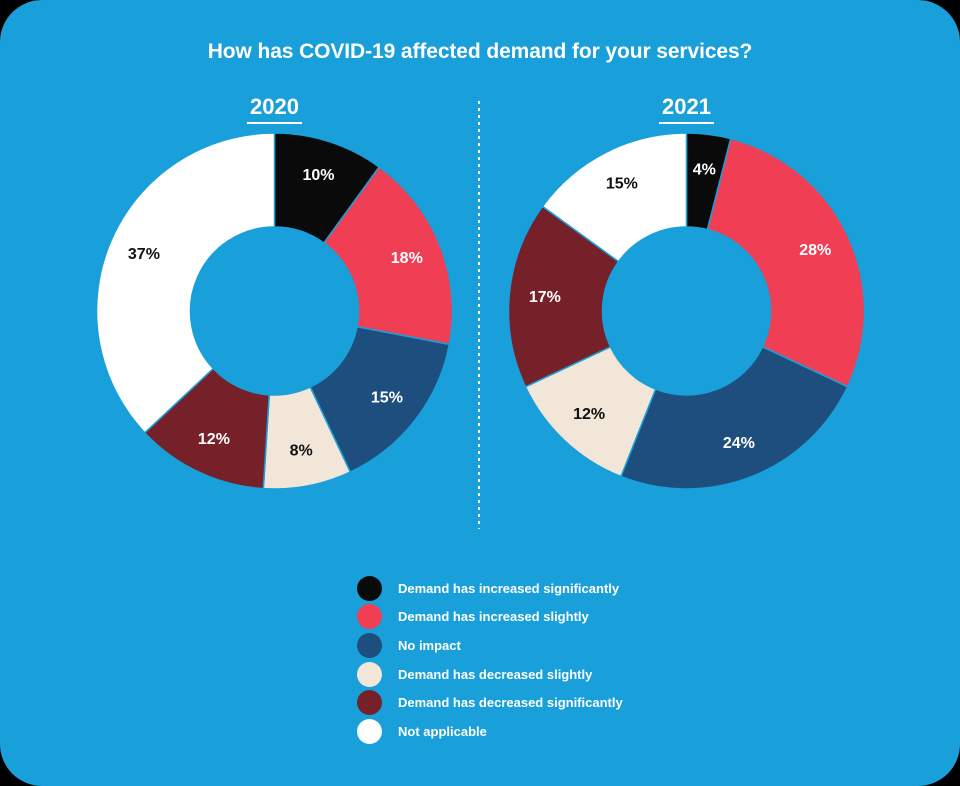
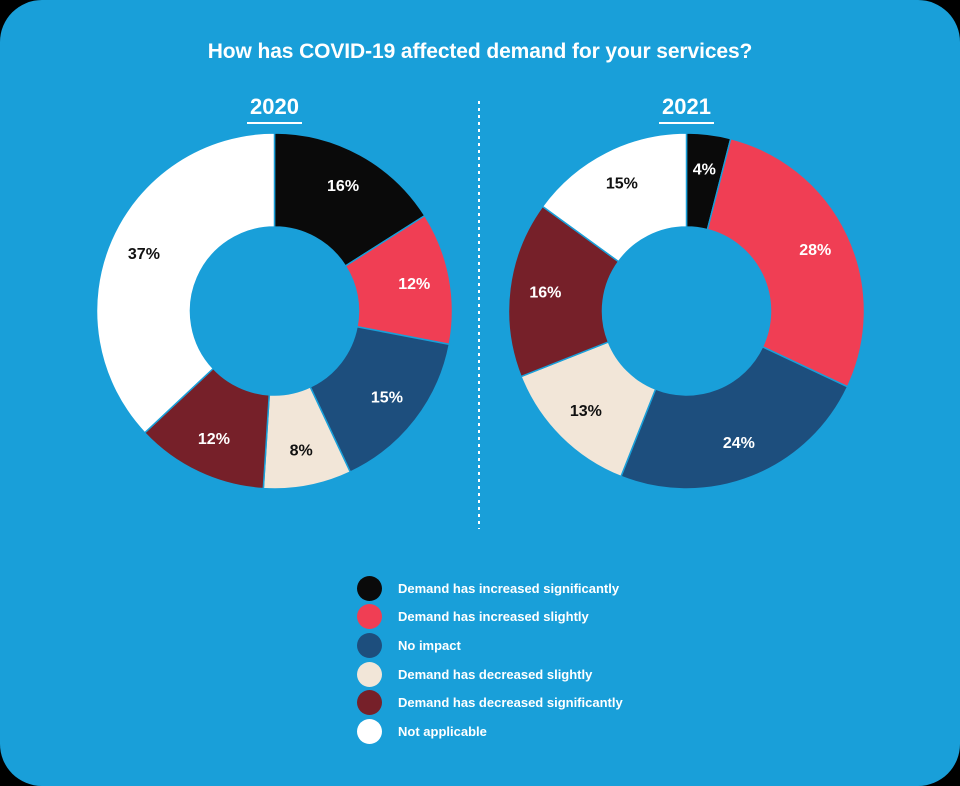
2020/Demand has increased significantly: 10% -> 16%
2020/Demand has increased slightly: 18% -> 12%
2021/Demand has decreased slightly: 12% -> 13%
2021/Demand has decreased significantly: 17% -> 16%
